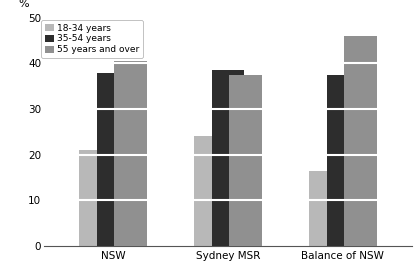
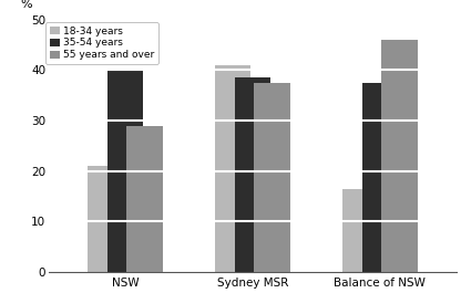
35-54 years/NSW: 38.0 -> 40.0
55 years and over/NSW: 40.5 -> 29.0
18-34 years/Sydney MSR: 24.0 -> 41.0
